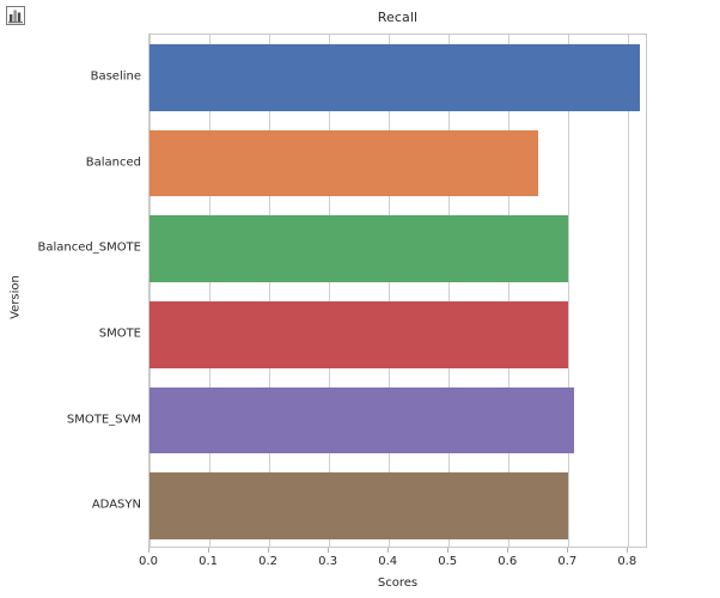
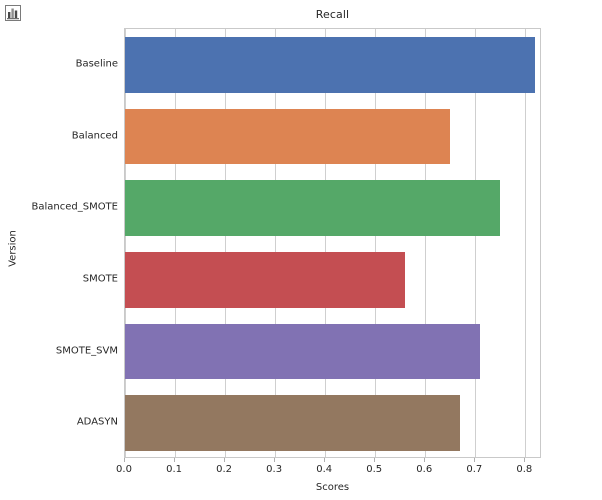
Balanced_SMOTE: 0.70 -> 0.75
SMOTE: 0.70 -> 0.56
ADASYN: 0.70 -> 0.67
